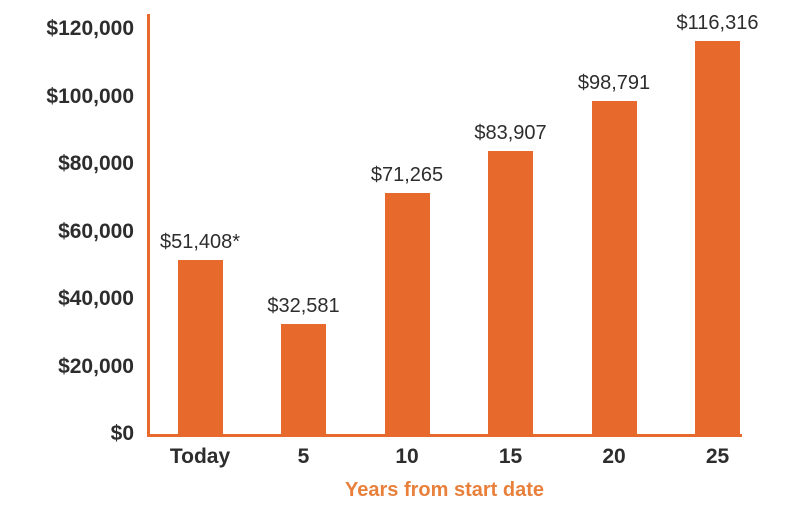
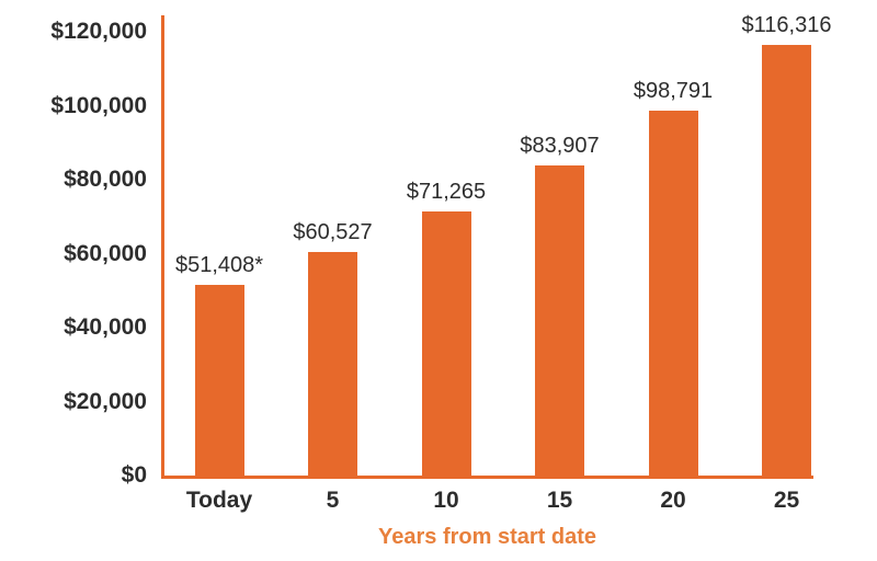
5: $32,581 -> $60,527
